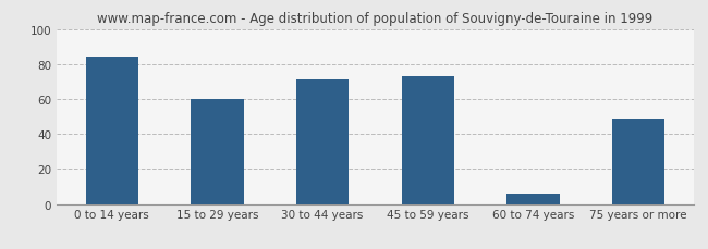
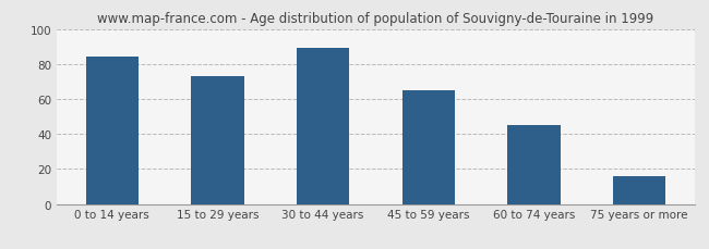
15 to 29 years: 60 -> 73
30 to 44 years: 71 -> 89
45 to 59 years: 73 -> 65
60 to 74 years: 6 -> 45
75 years or more: 49 -> 16
